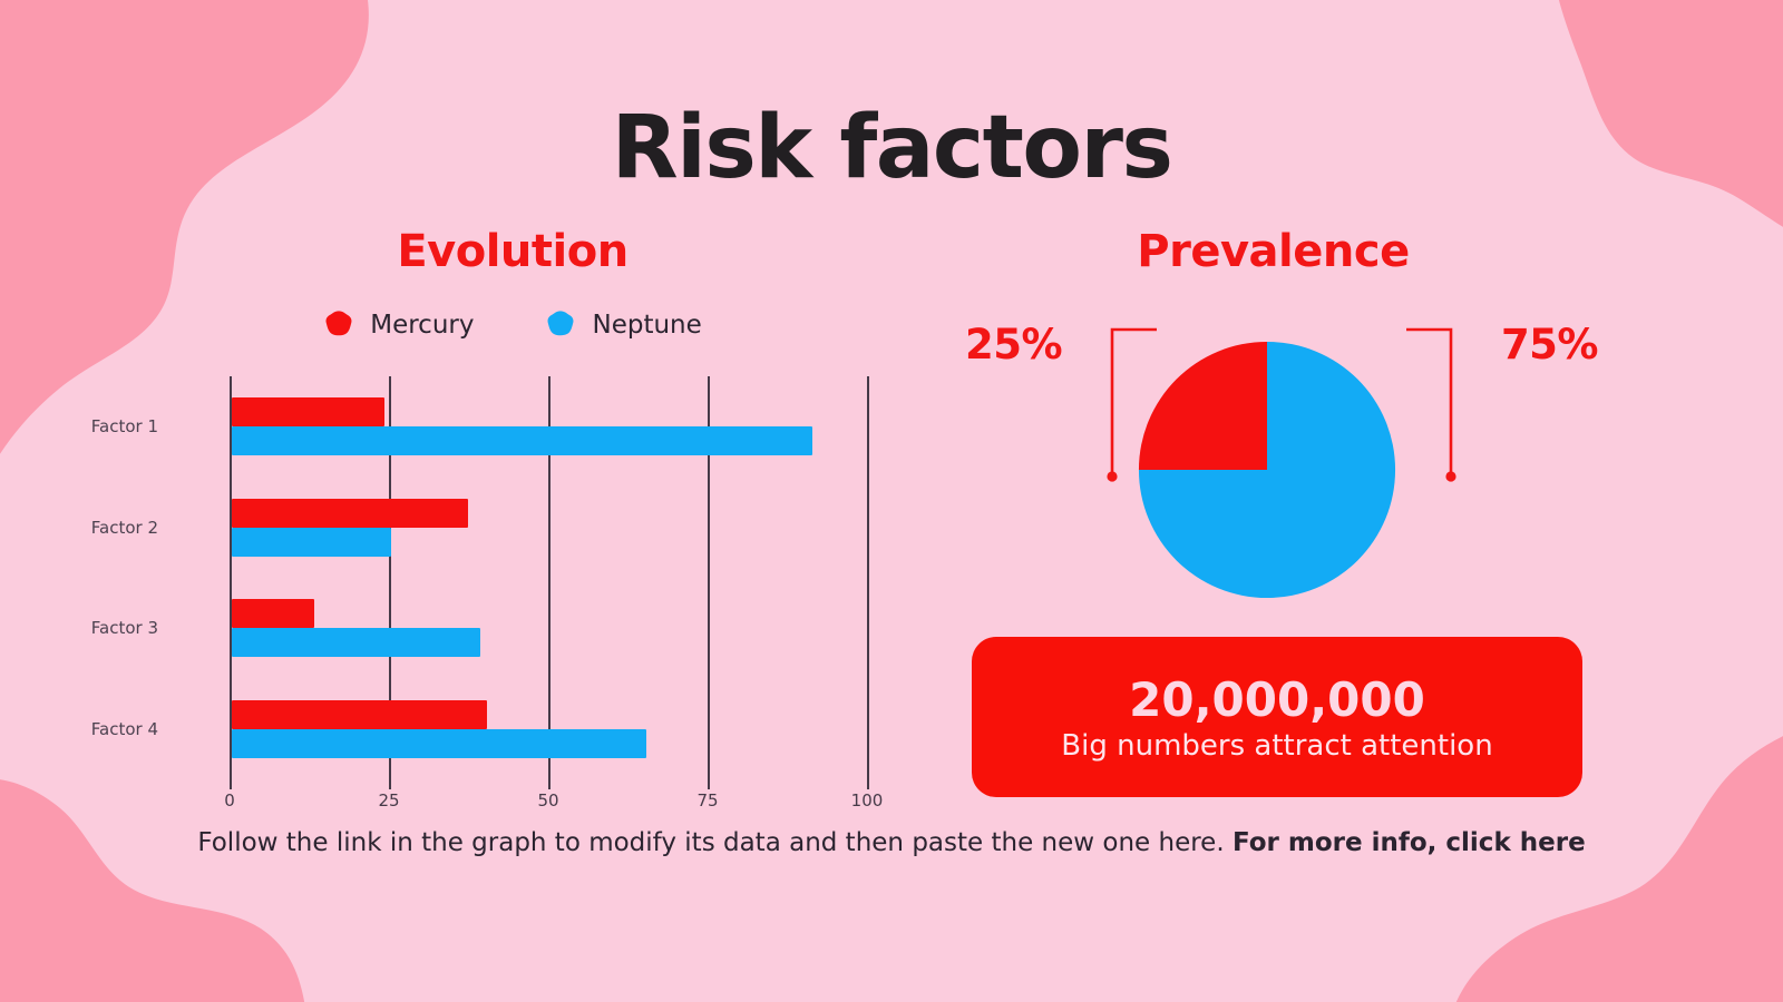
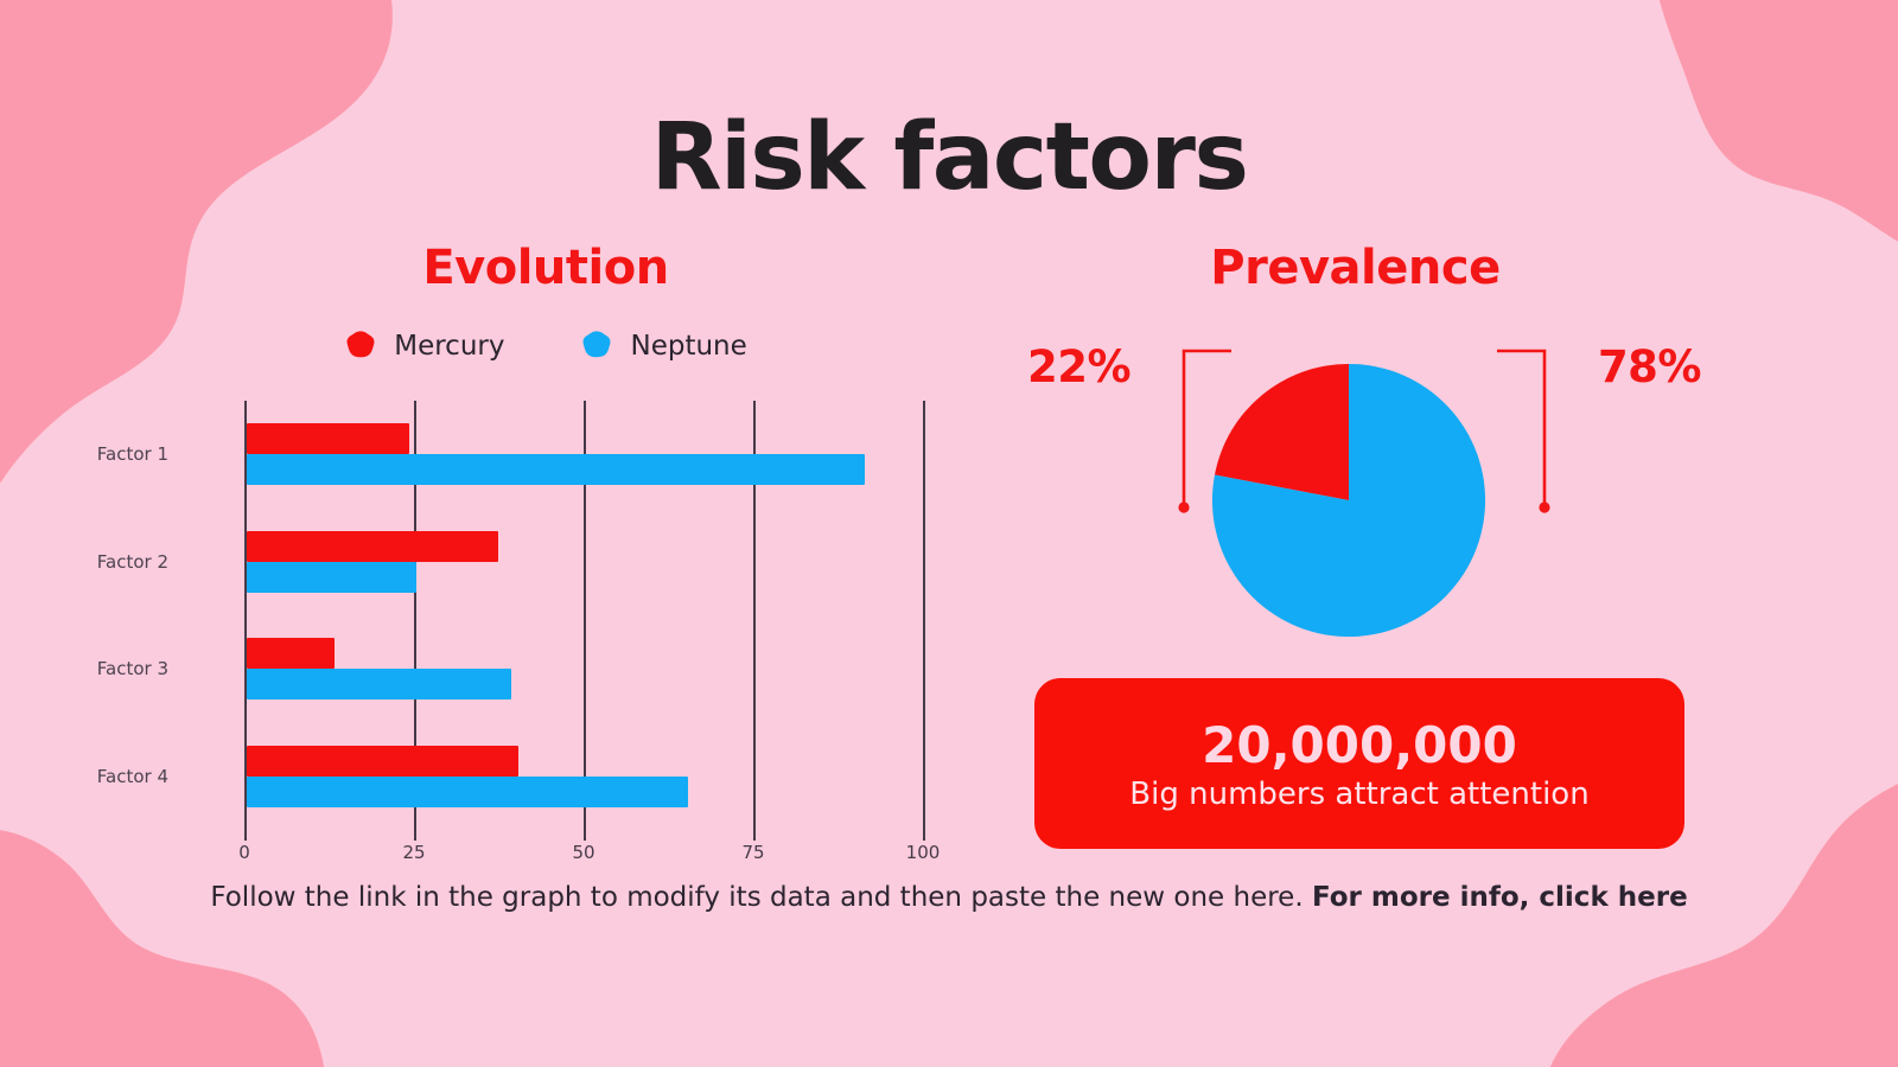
Prevalence/Mercury: 25% -> 22%
Prevalence/Neptune: 75% -> 78%
